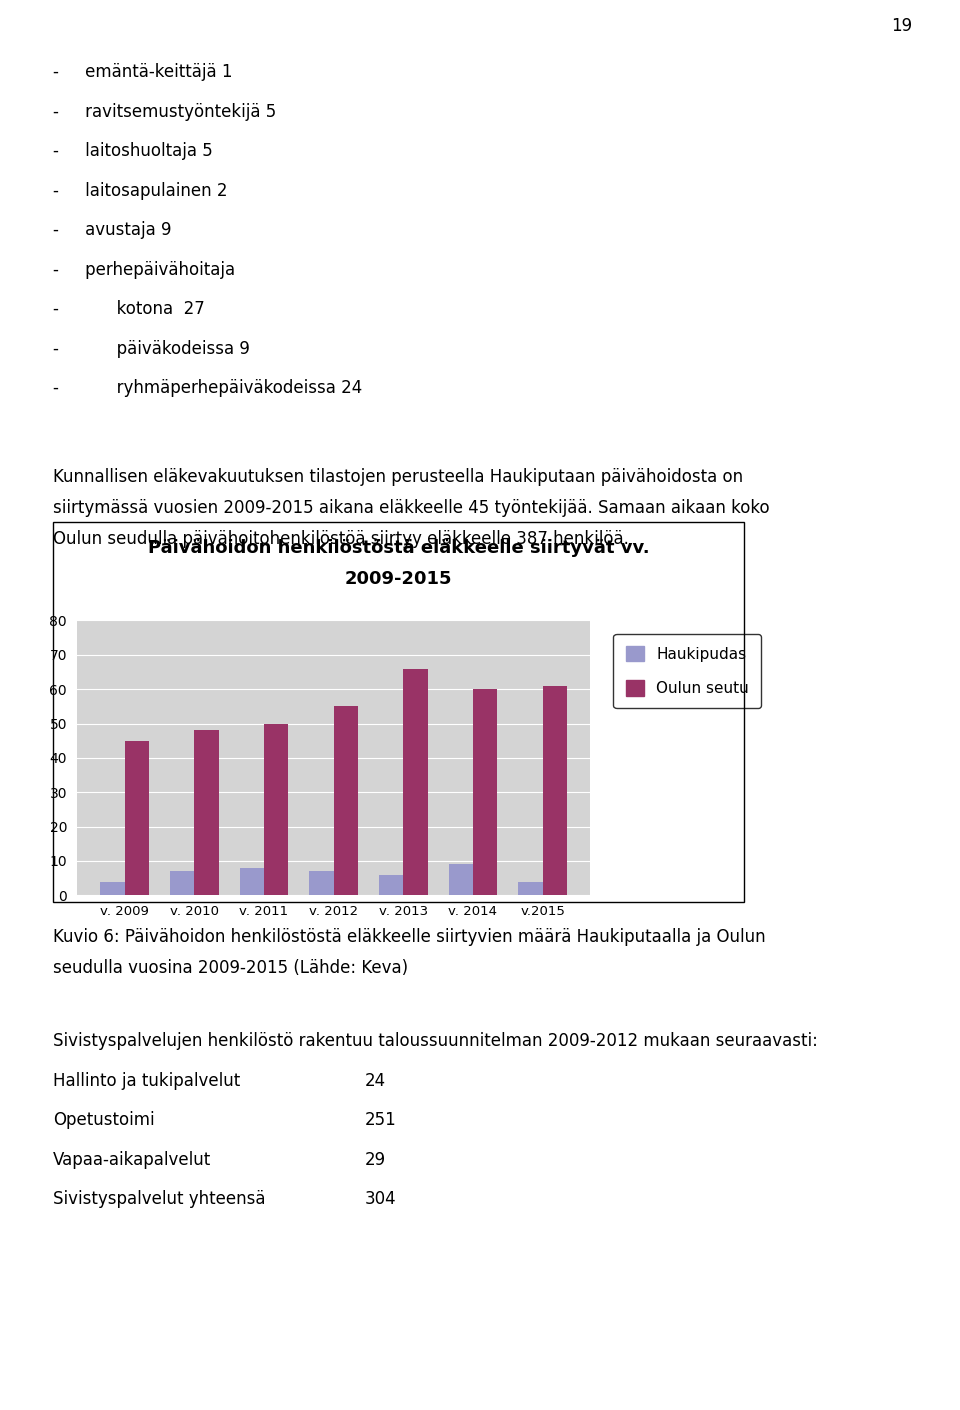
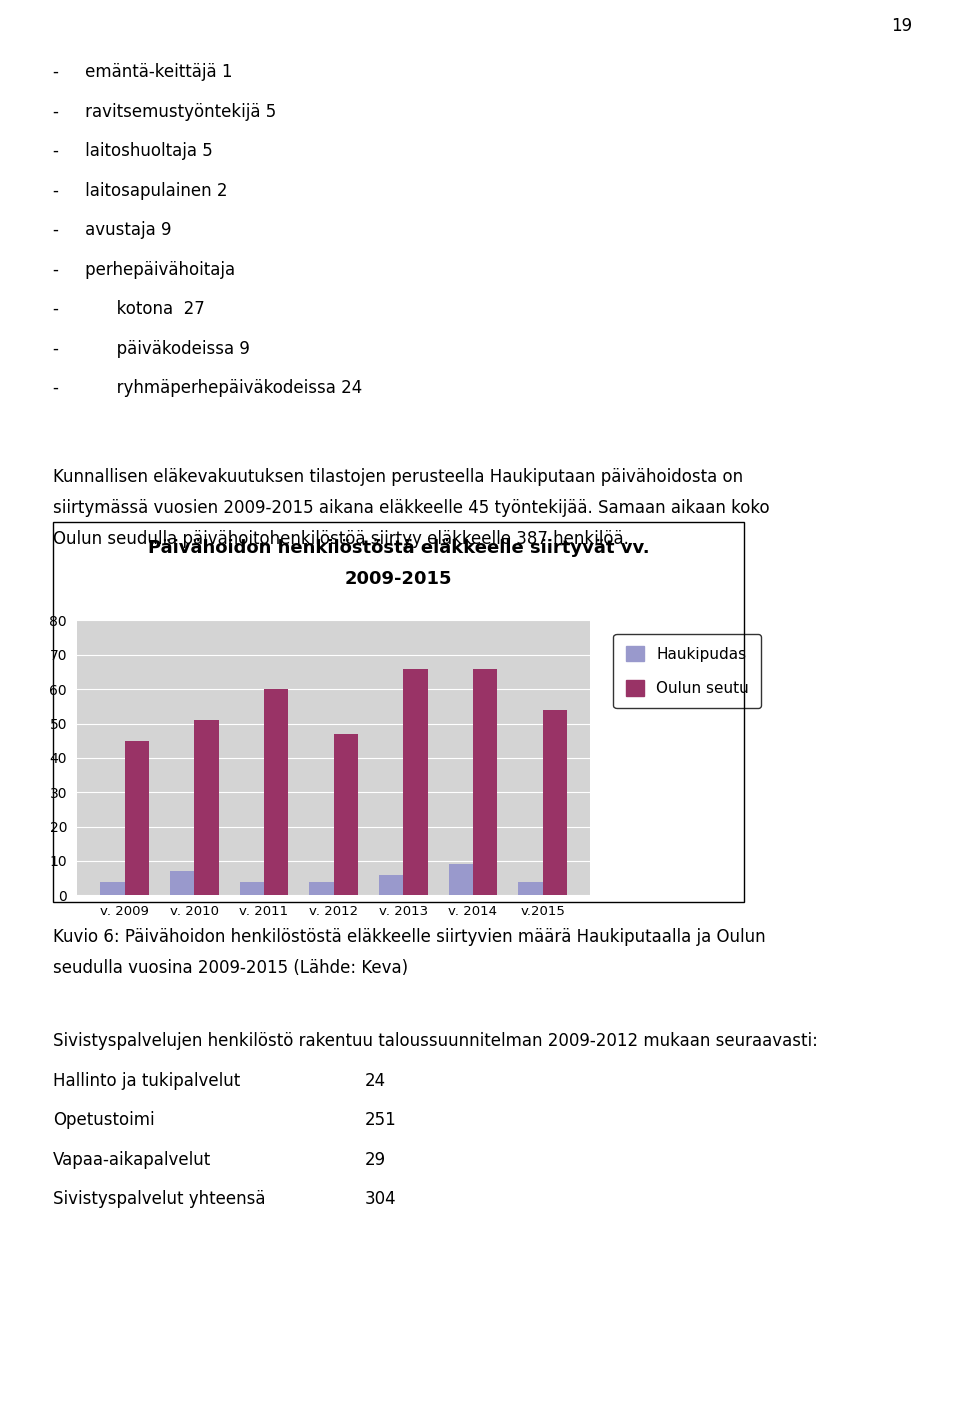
Oulun seutu/v. 2010: 48 -> 51
Haukipudas/v. 2011: 8 -> 4
Oulun seutu/v. 2011: 50 -> 60
Haukipudas/v. 2012: 7 -> 4
Oulun seutu/v. 2012: 55 -> 47
Oulun seutu/v. 2014: 60 -> 66
Oulun seutu/v.2015: 61 -> 54
